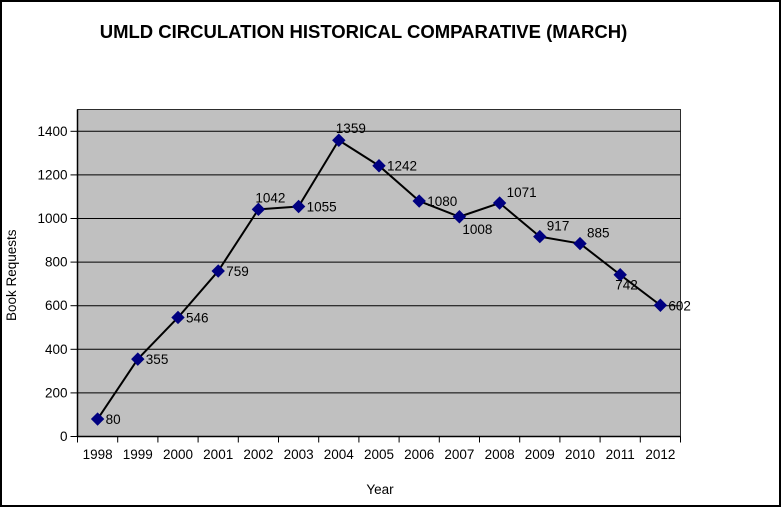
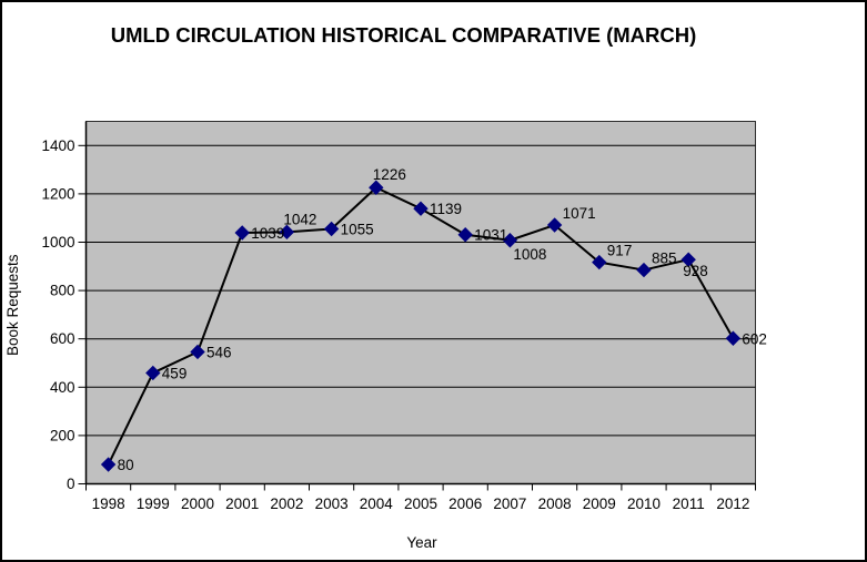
1999: 355 -> 459
2001: 759 -> 1039
2004: 1359 -> 1226
2005: 1242 -> 1139
2006: 1080 -> 1031
2011: 742 -> 928
